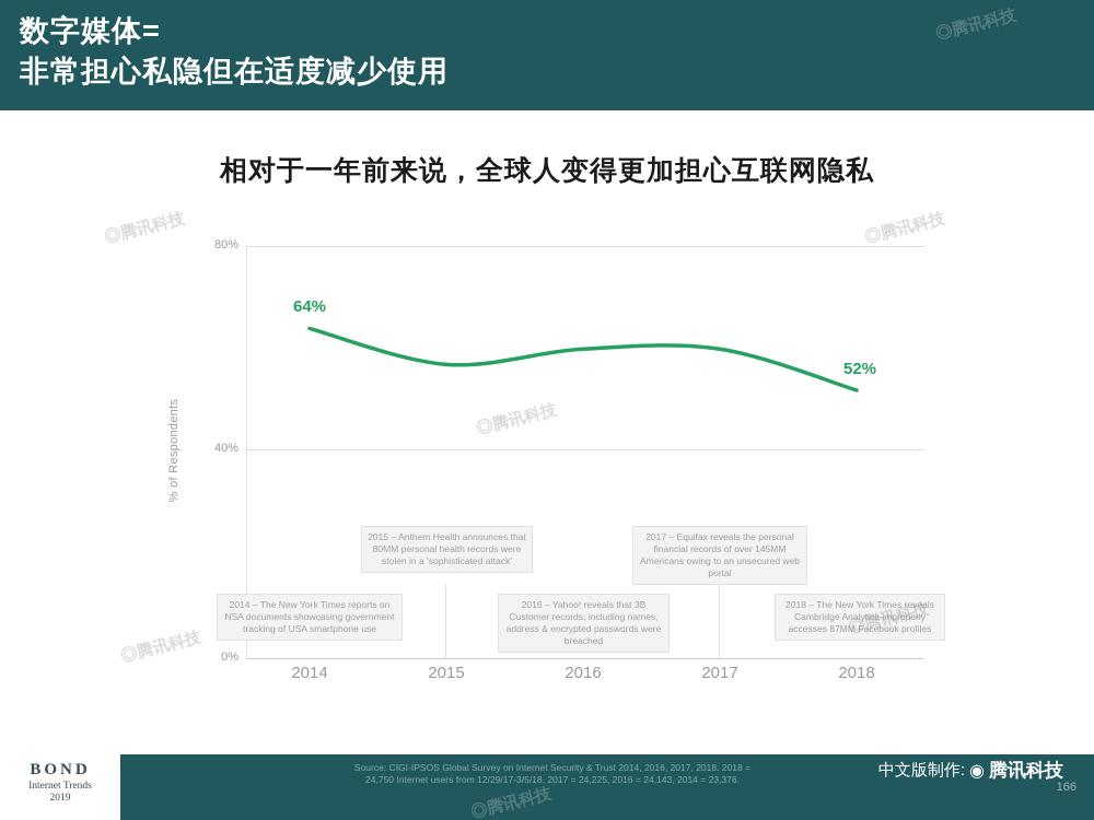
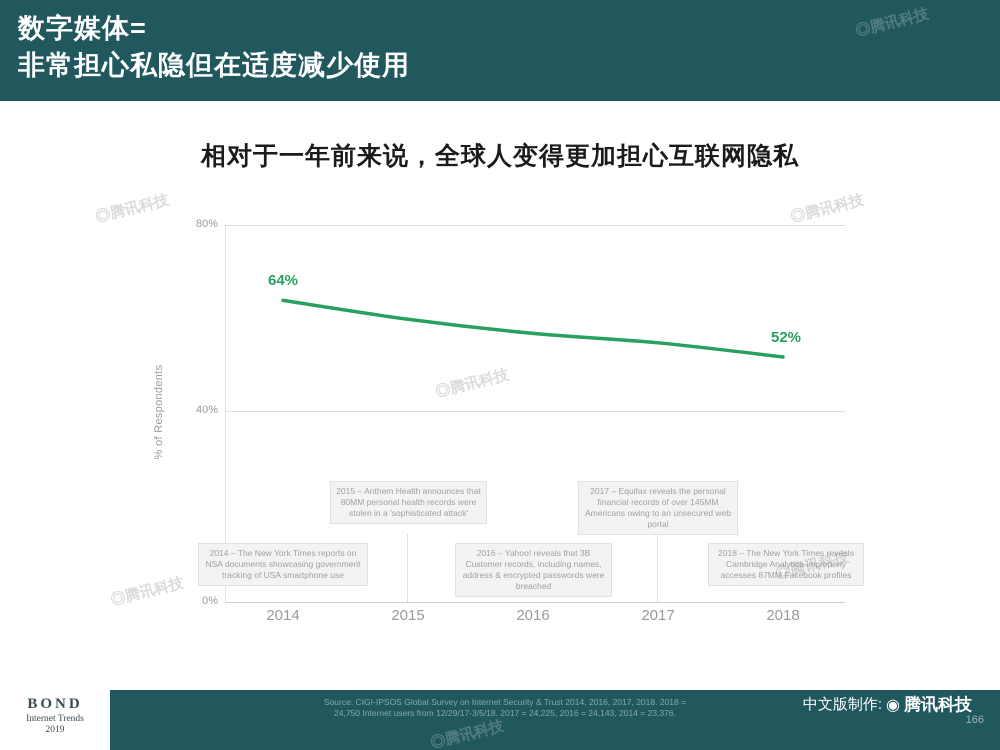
2015: 57% -> 60%
2016: 60% -> 57%
2017: 60% -> 55%
